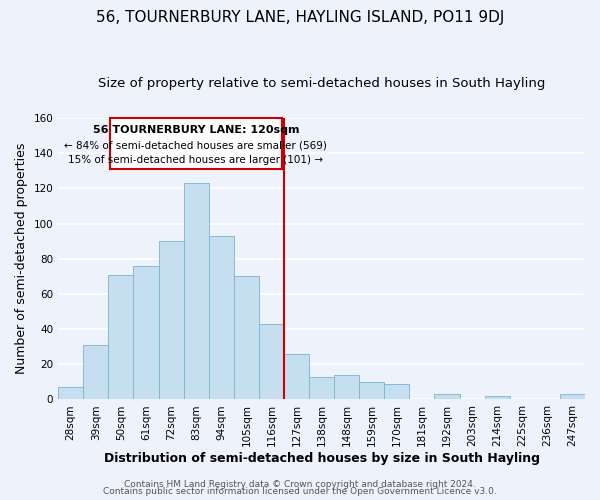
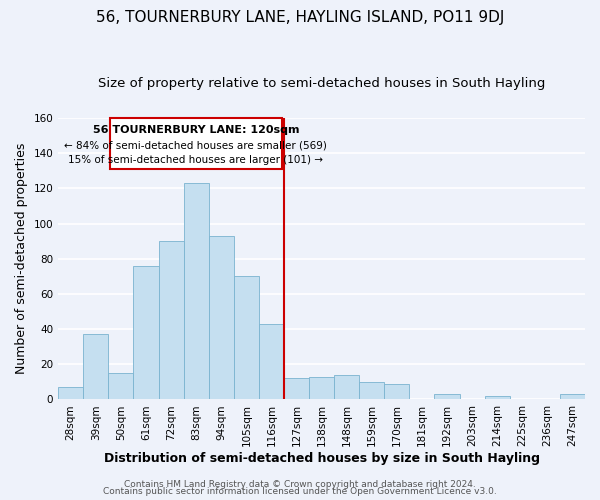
39sqm: 31 -> 37
50sqm: 71 -> 15
127sqm: 26 -> 12
